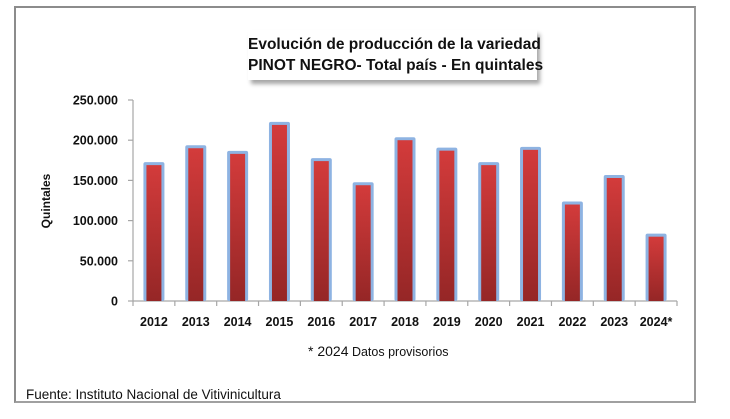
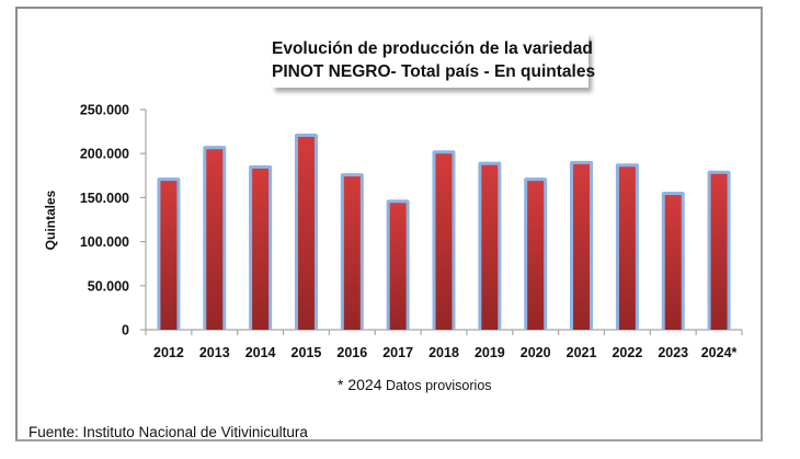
2013: 190000 -> 200000
2022: 120000 -> 180000
2024*: 80000 -> 180000
